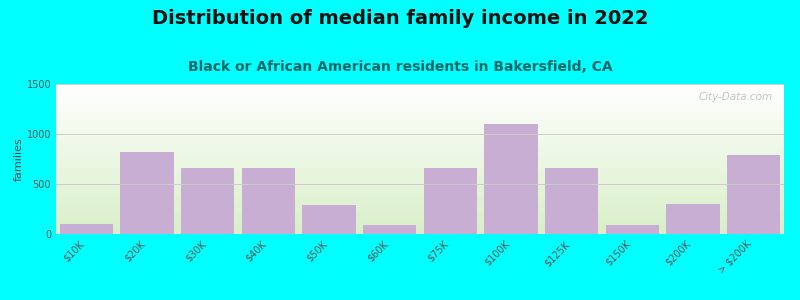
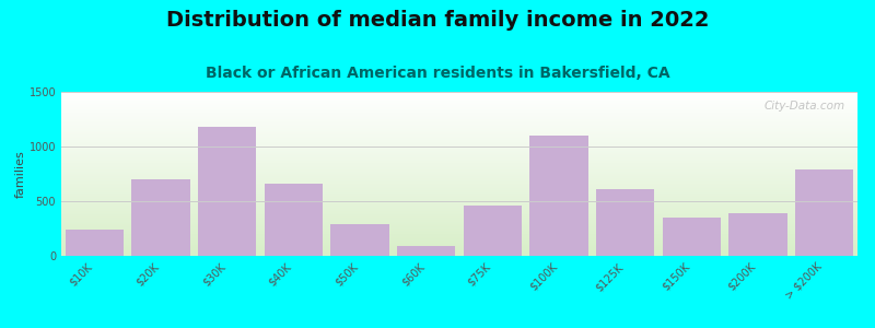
$10K: 100 -> 240
$20K: 820 -> 700
$30K: 660 -> 1180
$75K: 660 -> 460
$125K: 660 -> 610
$150K: 100 -> 350
$200K: 300 -> 390
